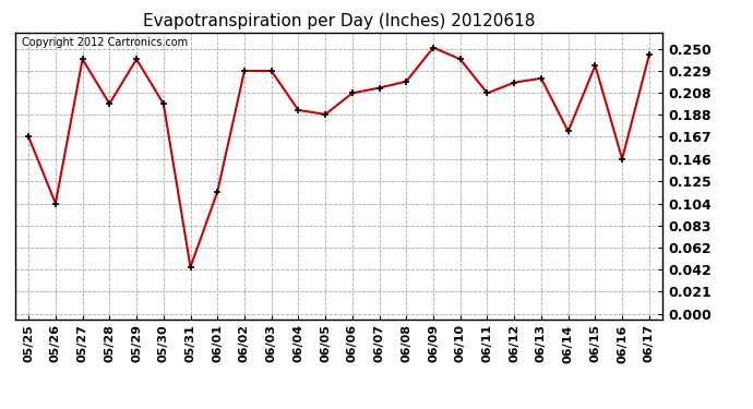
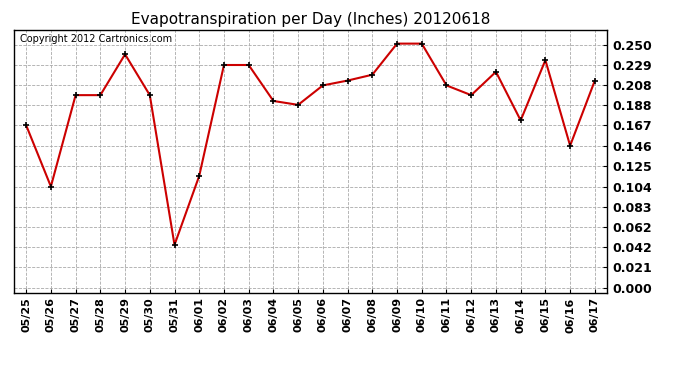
05/27: 0.240 -> 0.198
06/10: 0.240 -> 0.251
06/12: 0.218 -> 0.198
06/17: 0.244 -> 0.213
